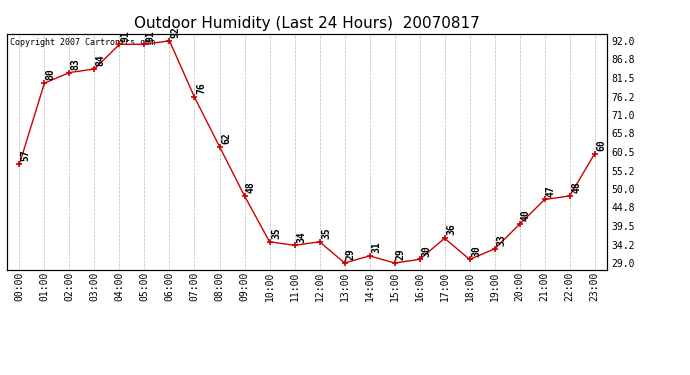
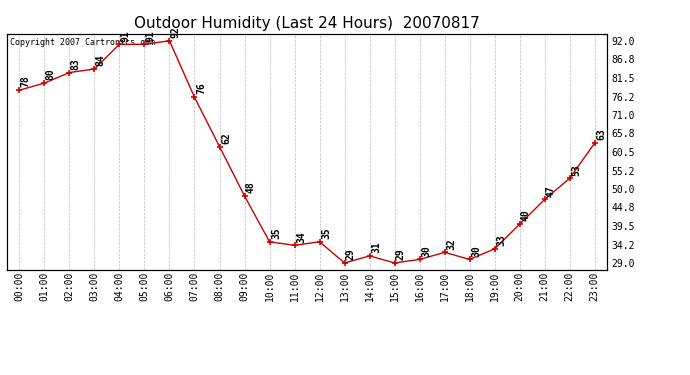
00:00: 57 -> 78
17:00: 36 -> 32
22:00: 48 -> 53
23:00: 60 -> 63
